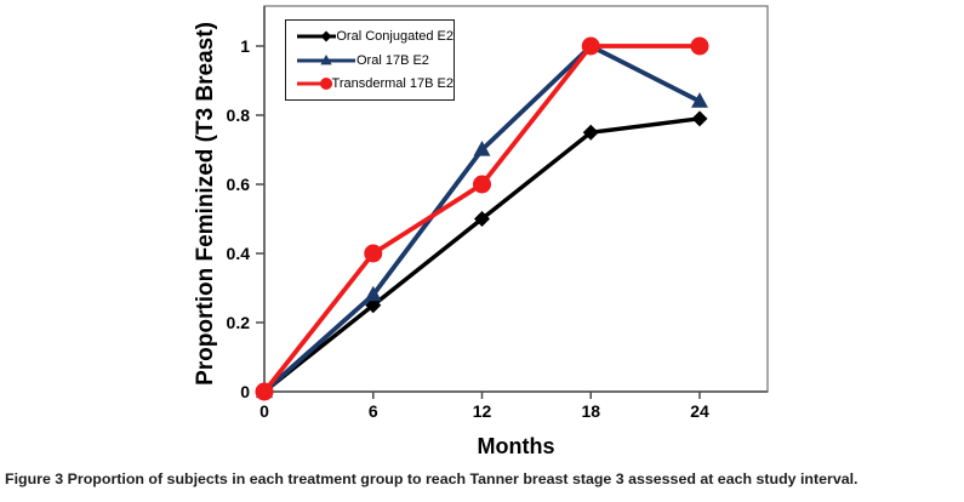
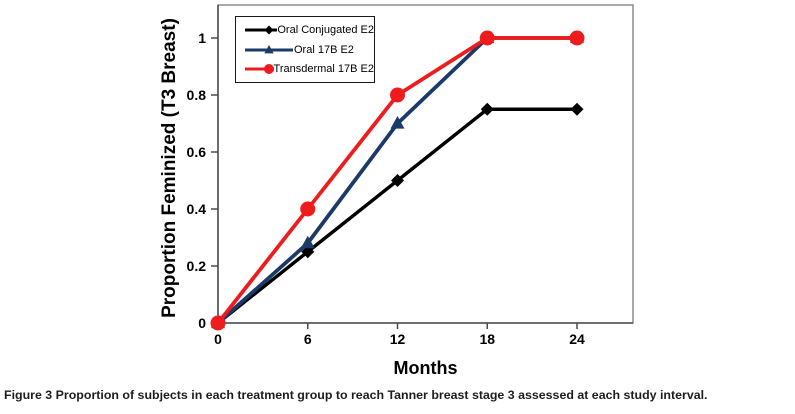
Transdermal 17B E2/12: 0.6 -> 0.8
Oral Conjugated E2/24: 0.79 -> 0.75
Oral 17B E2/24: 0.84 -> 1.00
